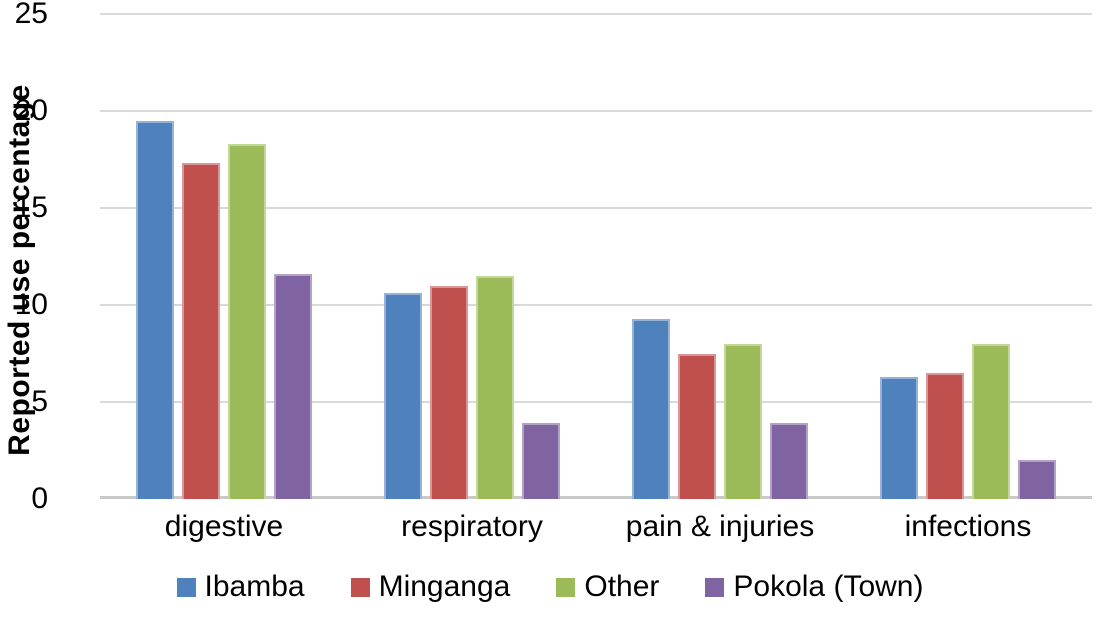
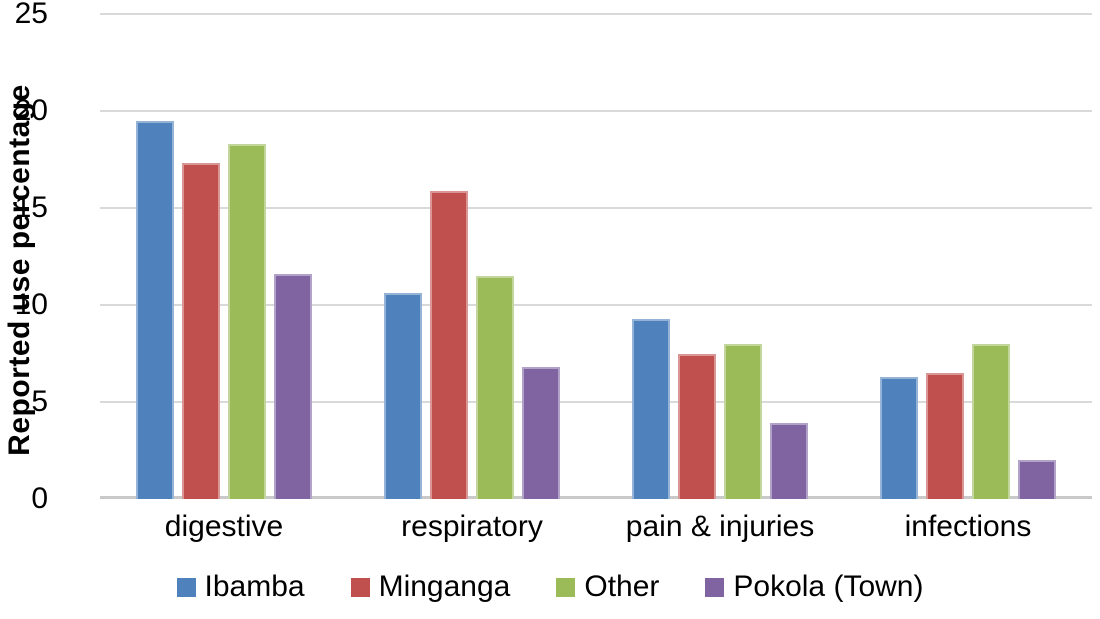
Minganga/respiratory: 11.0 -> 15.9
Pokola (Town)/respiratory: 3.9 -> 6.8
